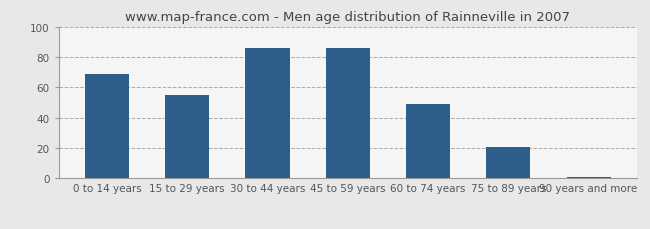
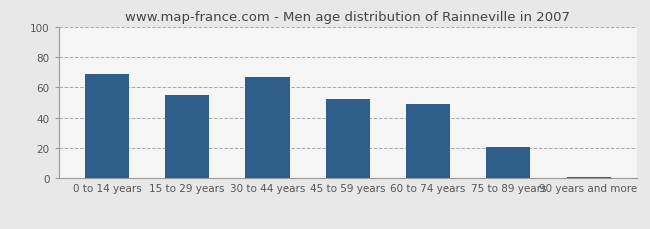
30 to 44 years: 86 -> 67
45 to 59 years: 86 -> 52
